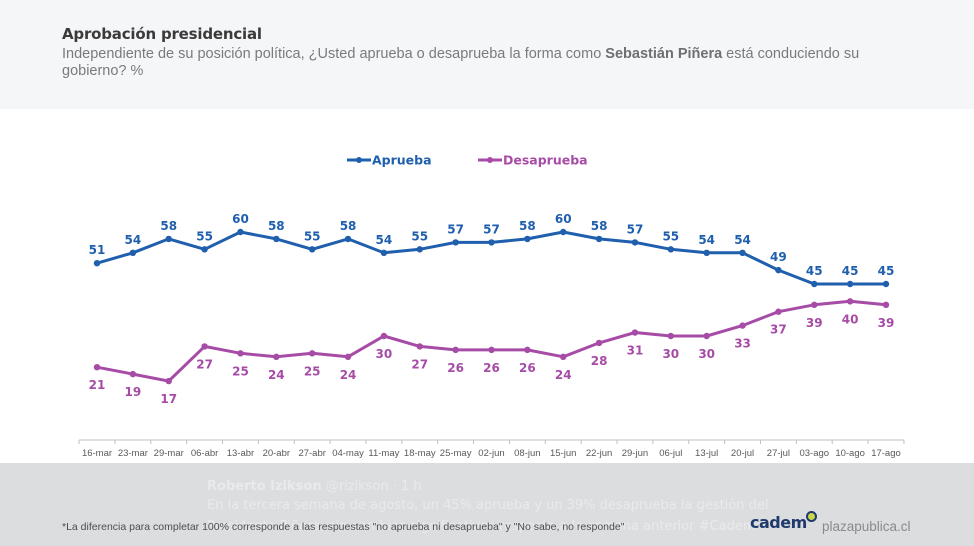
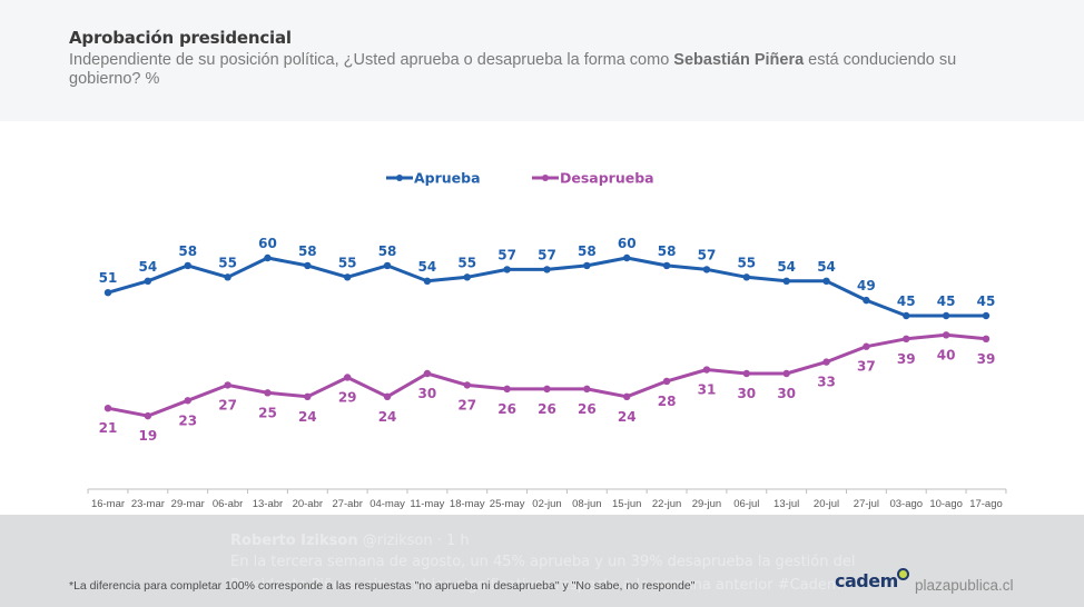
Desaprueba/29-mar: 17 -> 23
Desaprueba/27-abr: 25 -> 29
